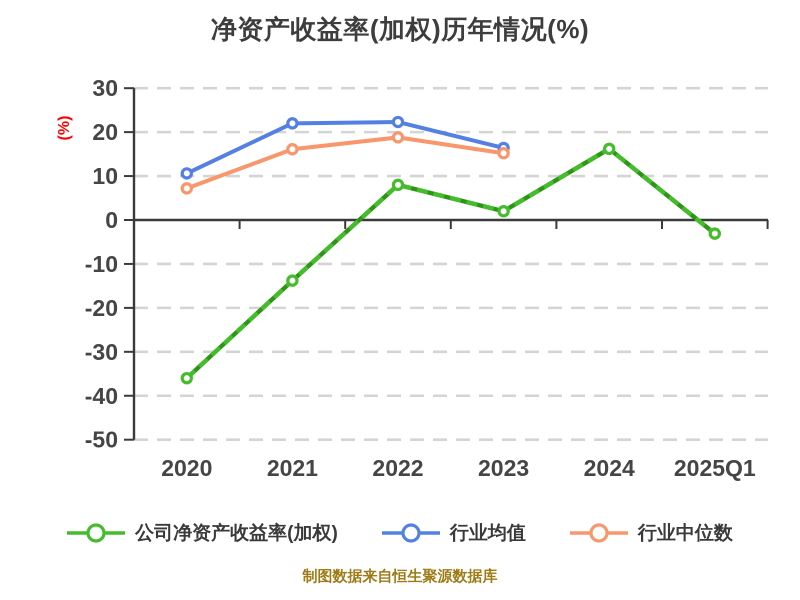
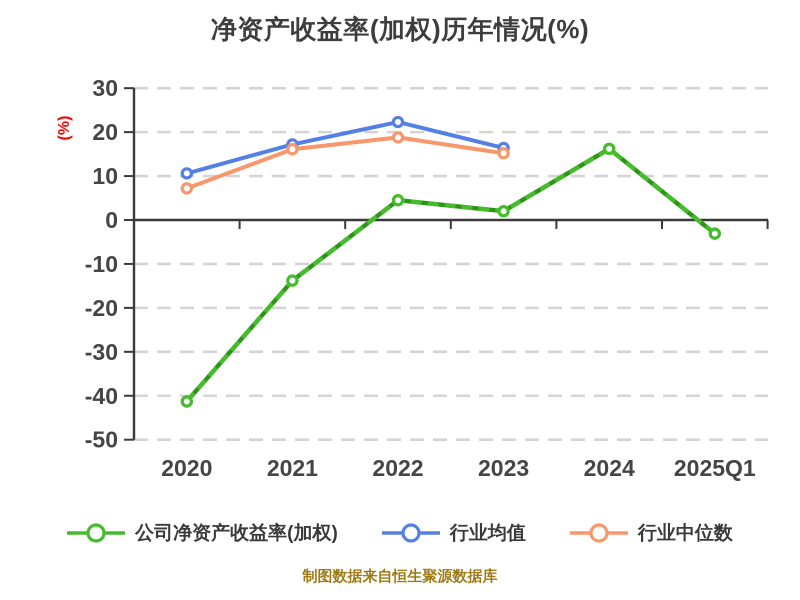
公司净资产收益率(加权)/2020: -36 -> -41
行业均值/2021: 22 -> 17
公司净资产收益率(加权)/2022: 8 -> 4
